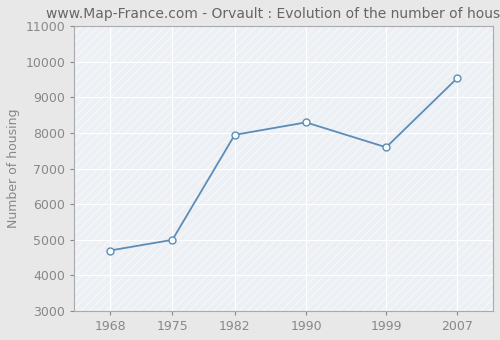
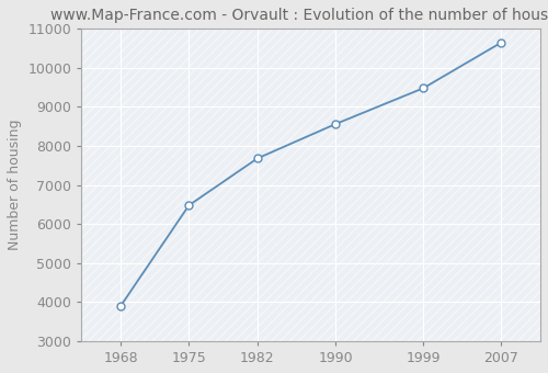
1968: 4700 -> 3900
1975: 5000 -> 6480
1982: 7950 -> 7680
1990: 8300 -> 8560
1999: 7600 -> 9480
2007: 9550 -> 10650
